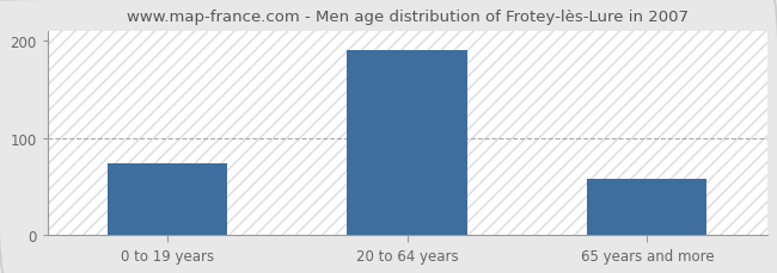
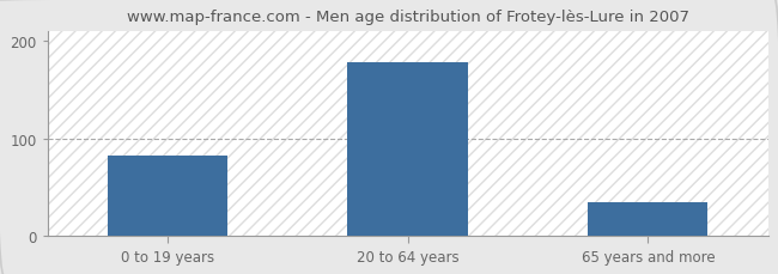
0 to 19 years: 74 -> 82
20 to 64 years: 190 -> 178
65 years and more: 58 -> 35
